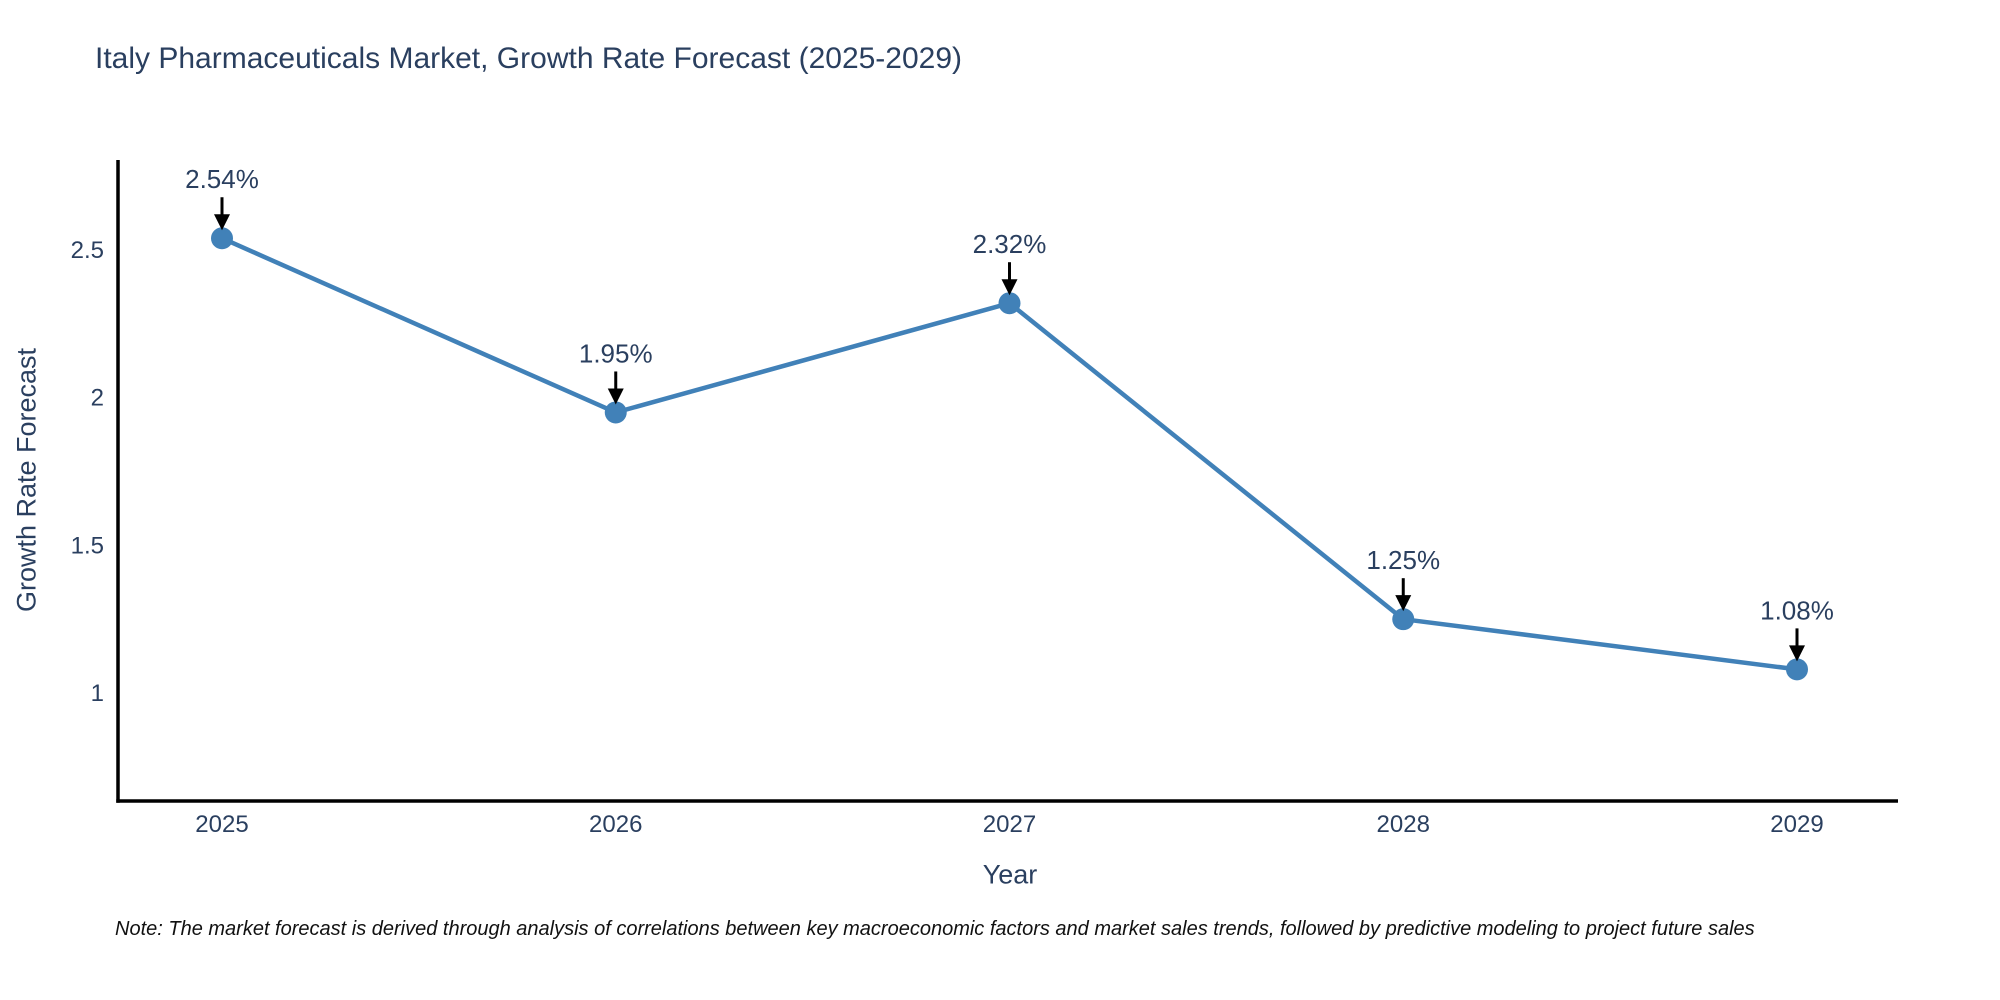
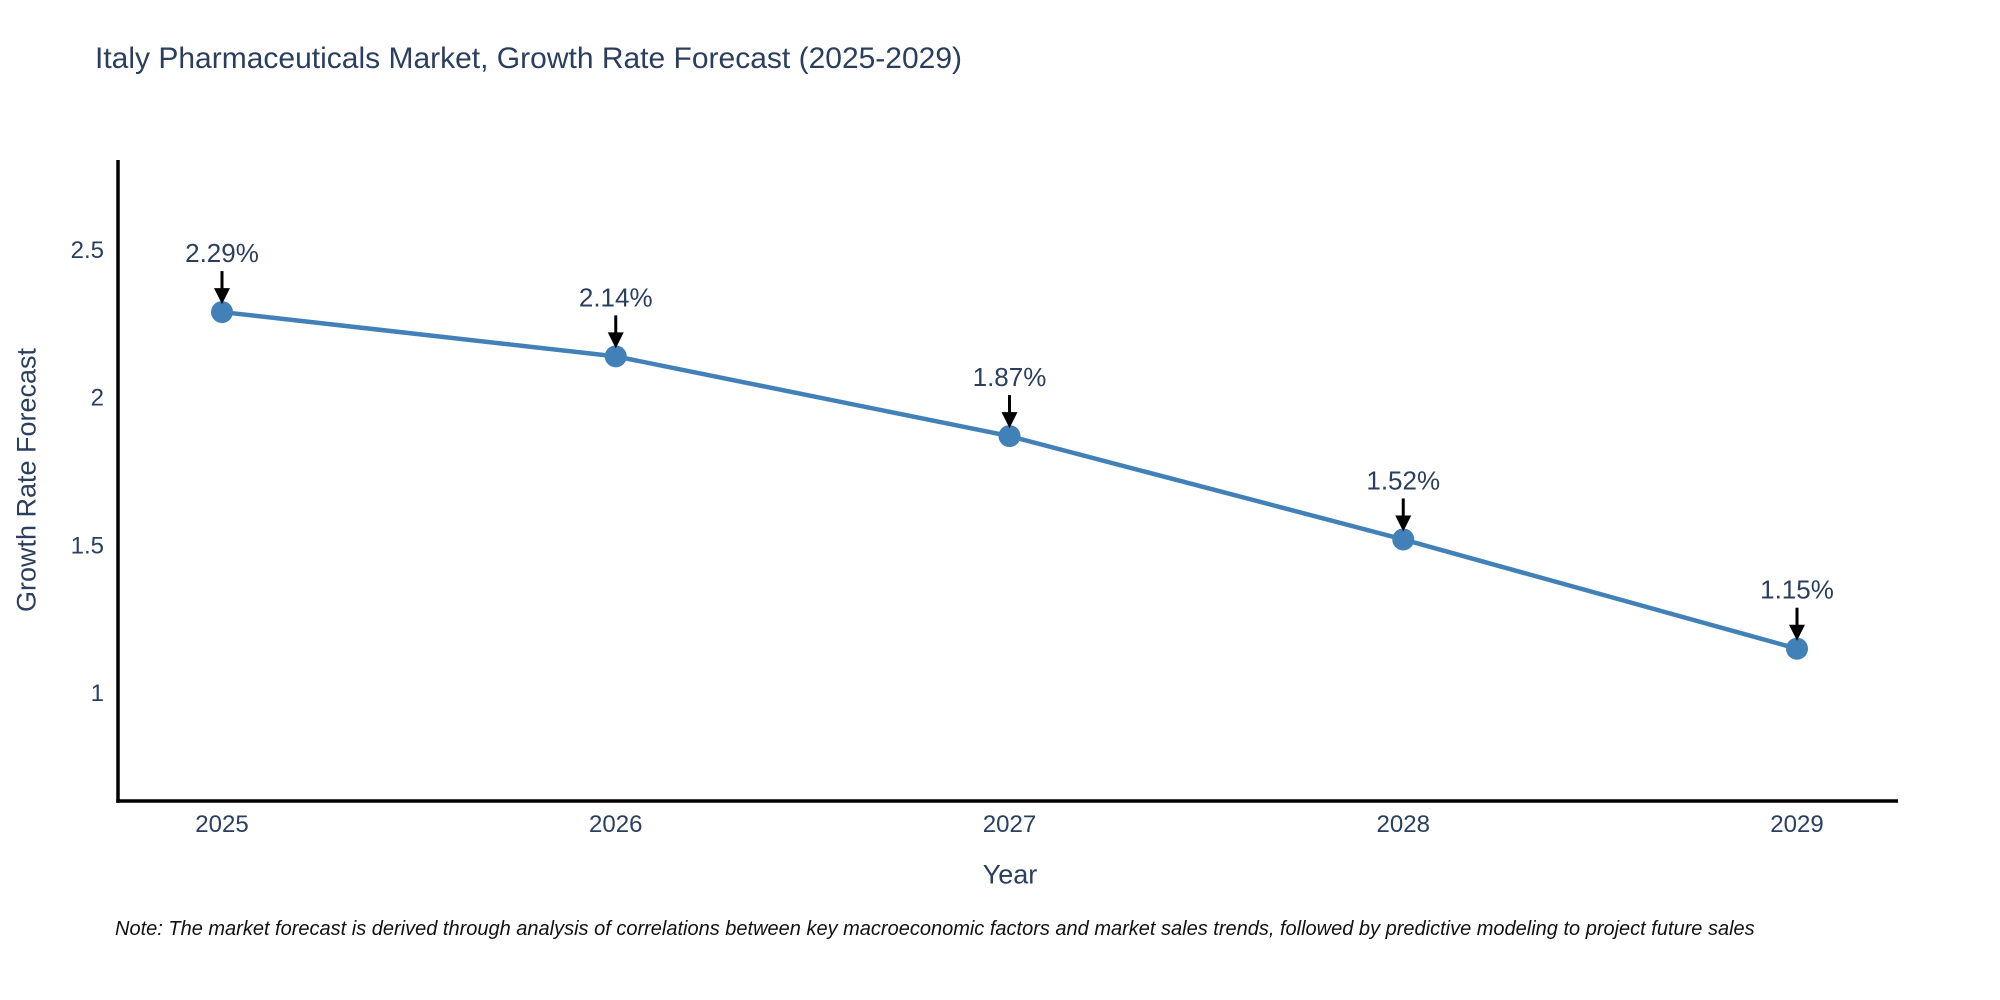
2025: 2.54% -> 2.29%
2026: 1.95% -> 2.14%
2027: 2.32% -> 1.87%
2028: 1.25% -> 1.52%
2029: 1.08% -> 1.15%
